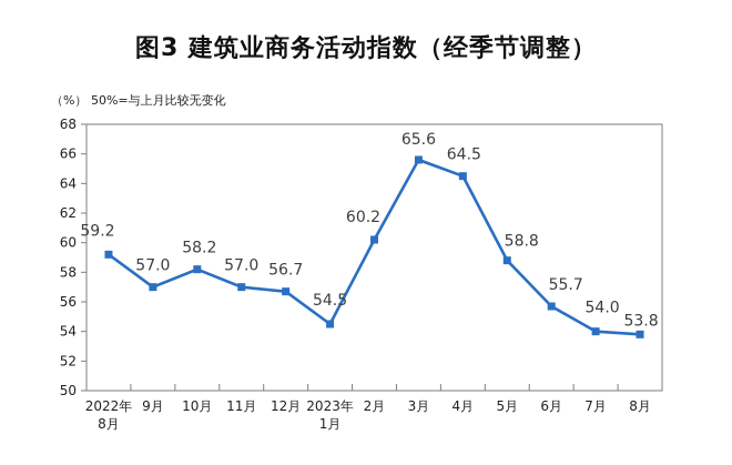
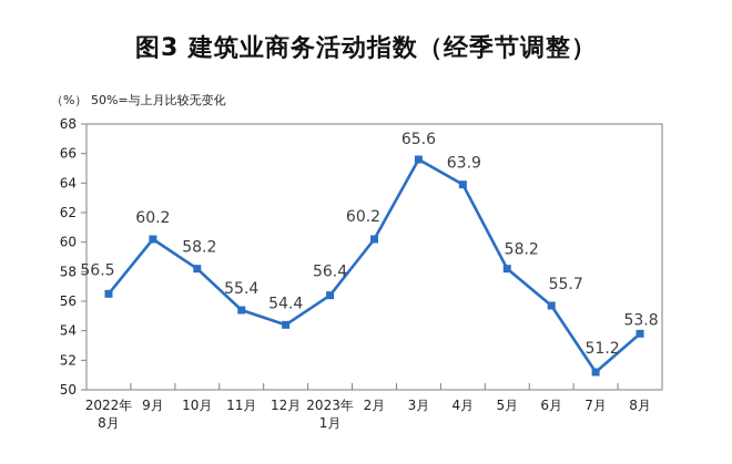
2022年 8月: 59.2 -> 56.5
9月: 57.0 -> 60.2
11月: 57.0 -> 55.4
12月: 56.7 -> 54.4
2023年 1月: 54.5 -> 56.4
4月: 64.5 -> 63.9
5月: 58.8 -> 58.2
7月: 54.0 -> 51.2
